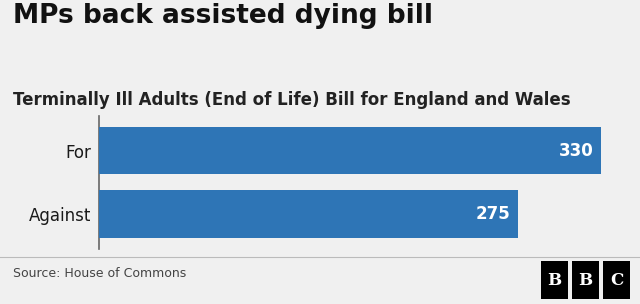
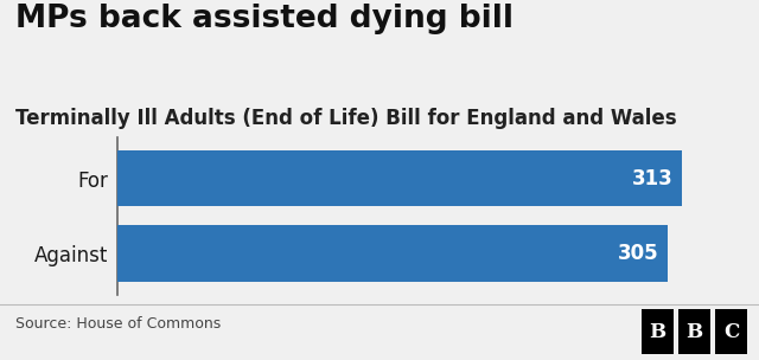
For: 330 -> 313
Against: 275 -> 305
